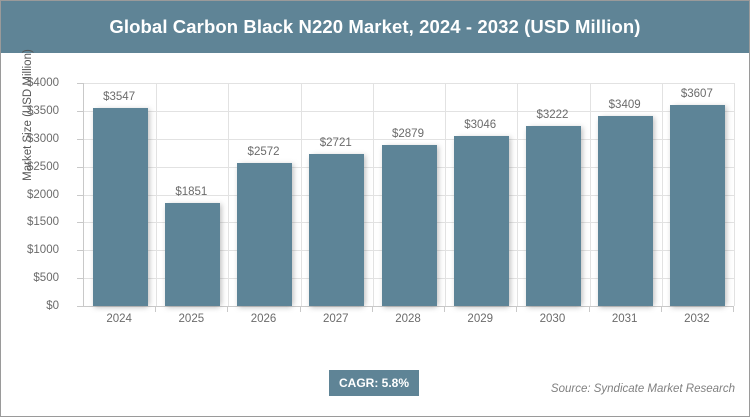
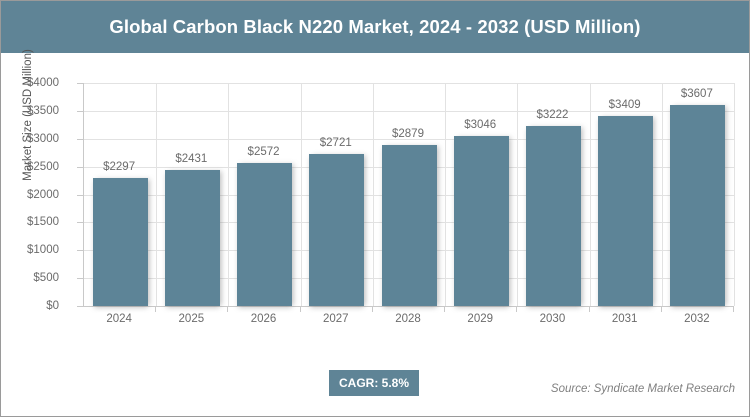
2024: $3547 -> $2297
2025: $1851 -> $2431
